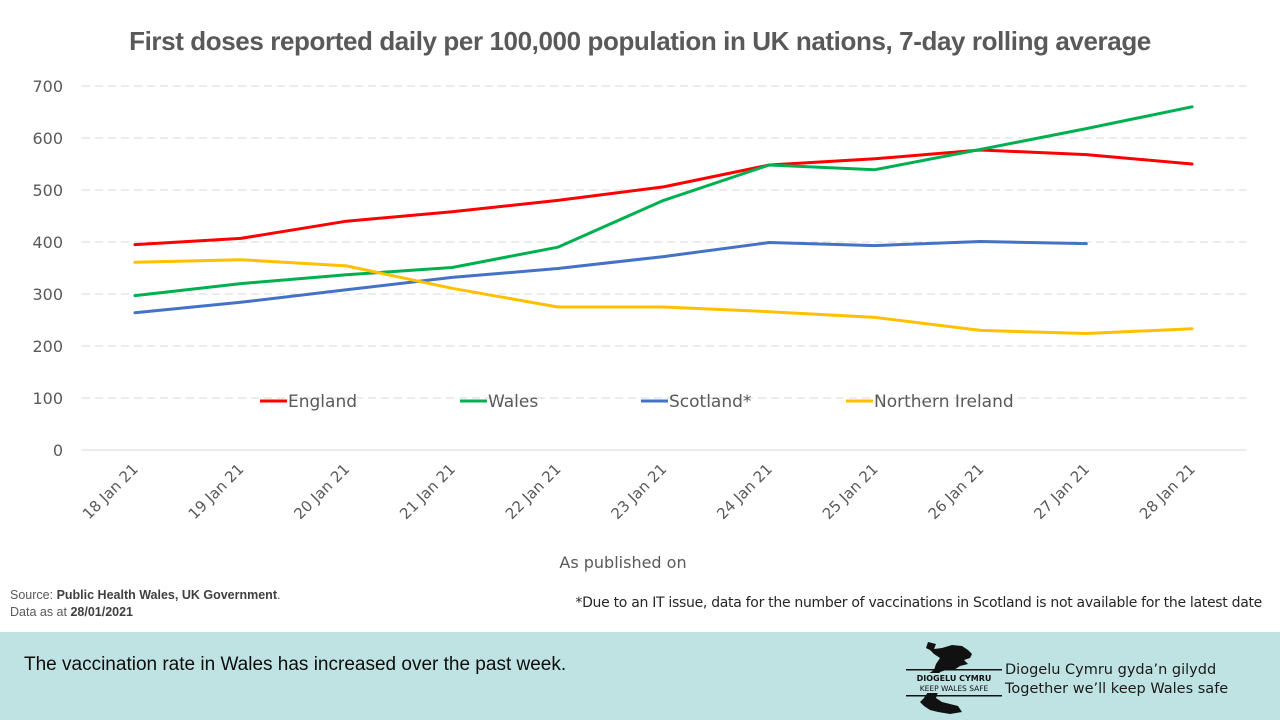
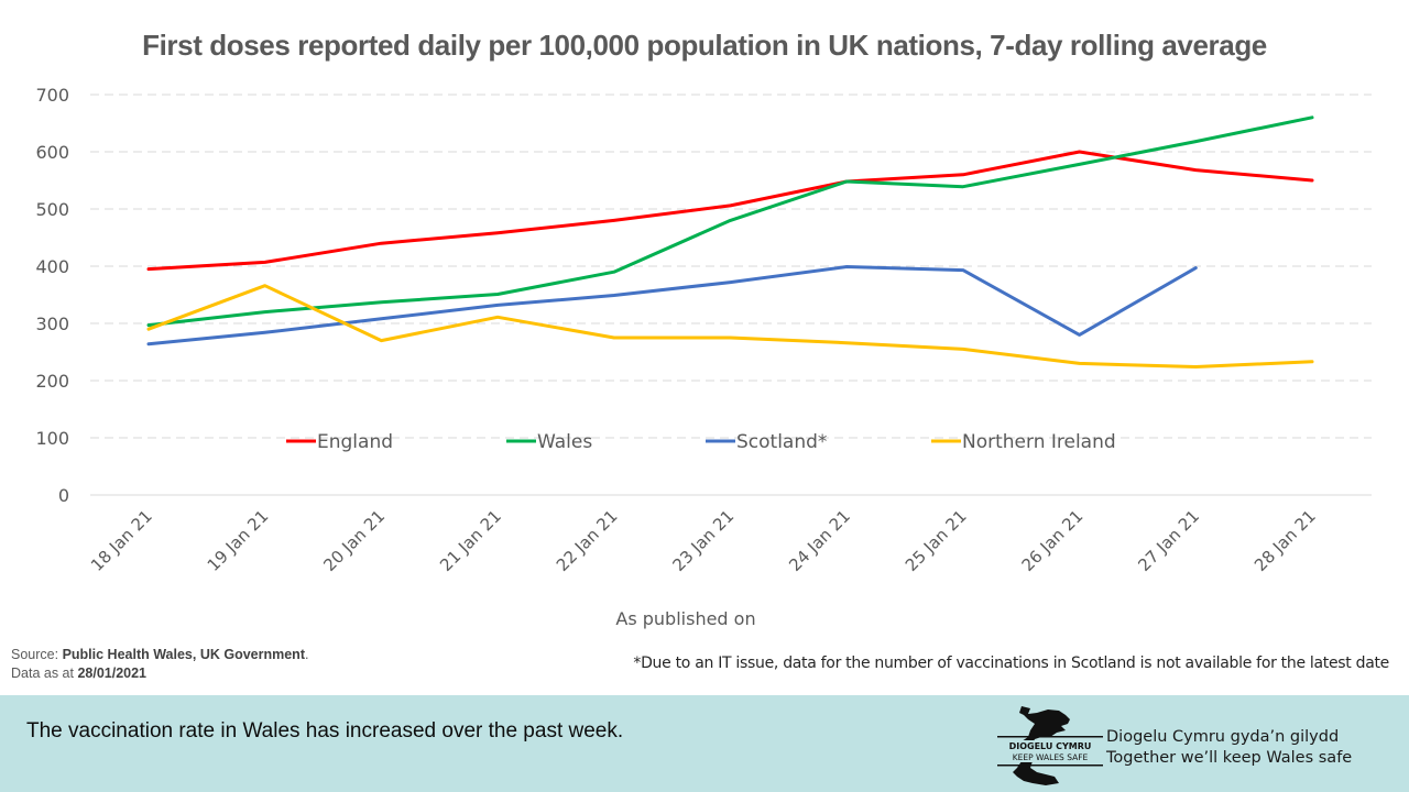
Northern Ireland/18 Jan 21: 360 -> 290
Northern Ireland/20 Jan 21: 350 -> 270
England/26 Jan 21: 580 -> 600
Scotland*/26 Jan 21: 400 -> 280
